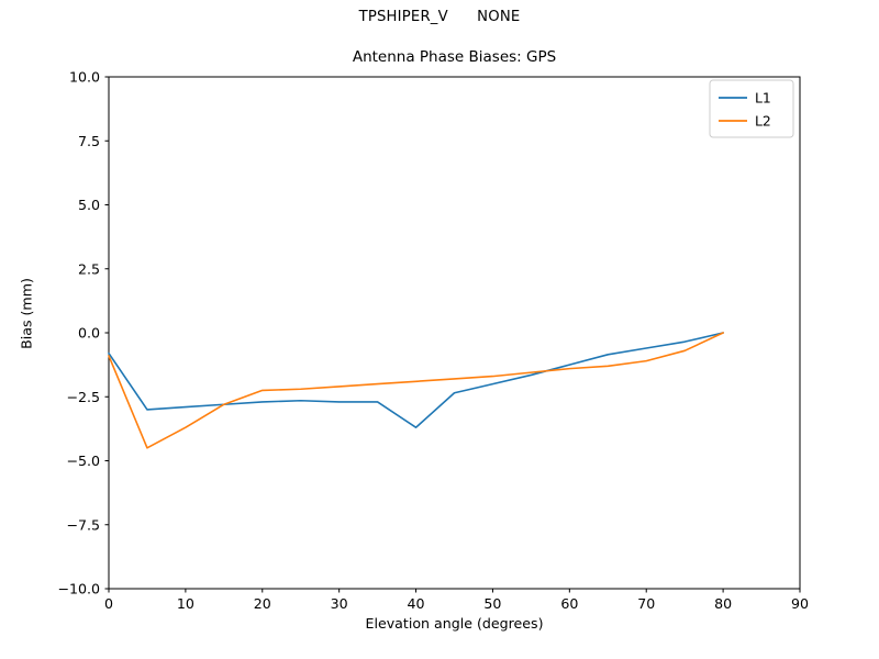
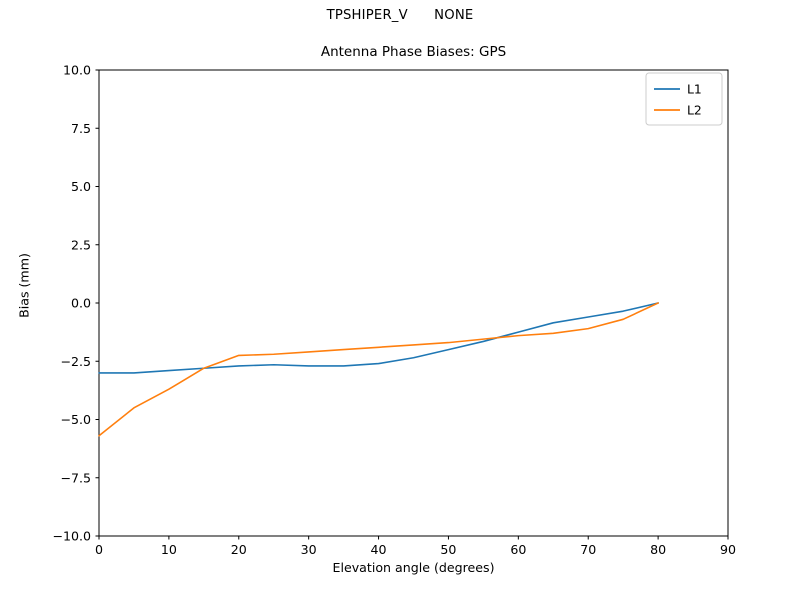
L1/0: -0.8 -> -3.0
L2/0: -0.9 -> -5.7
L1/40: -3.7 -> -2.6
